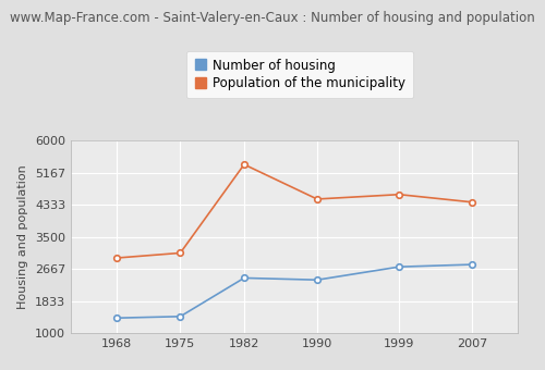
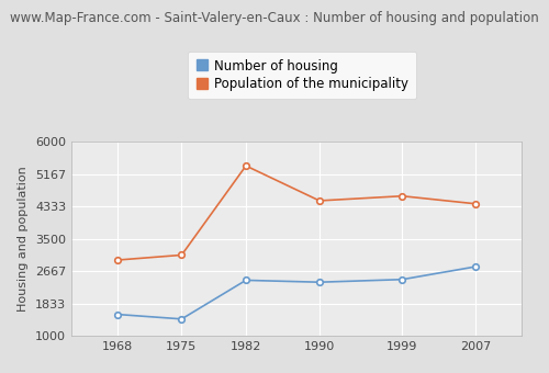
Number of housing/1968: 1390 -> 1550
Number of housing/1999: 2720 -> 2450
